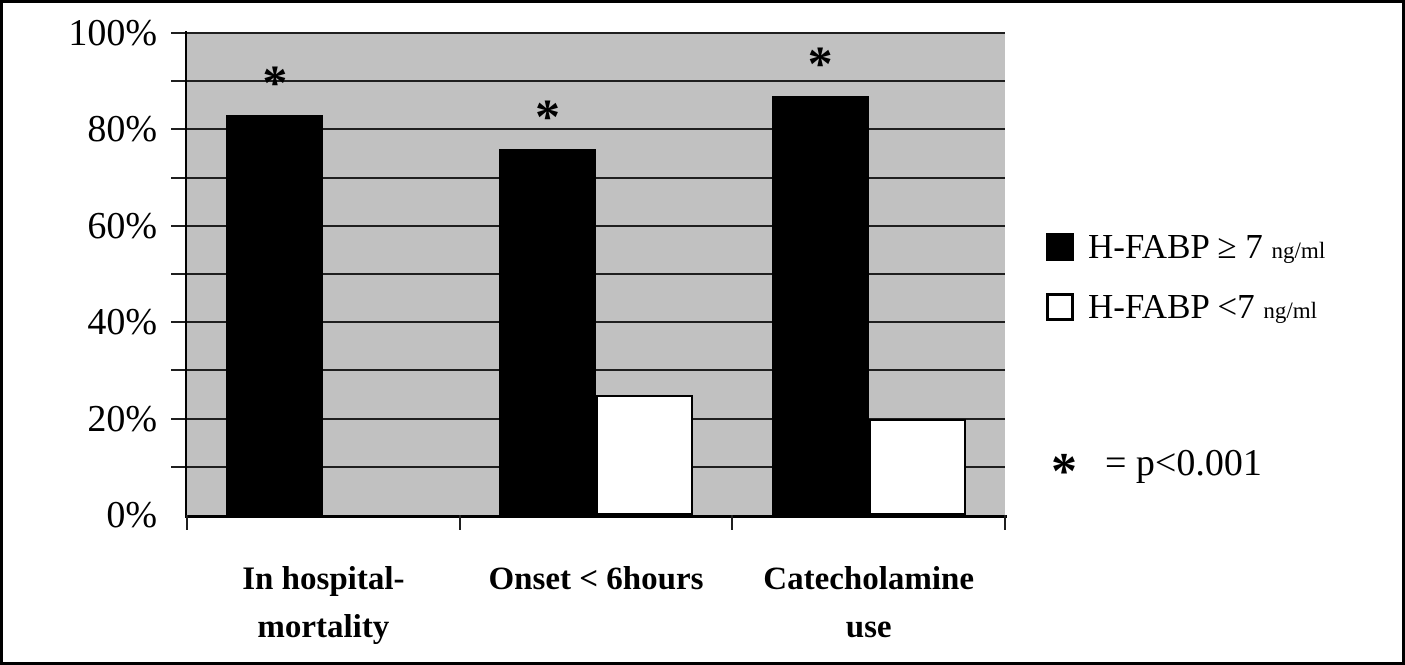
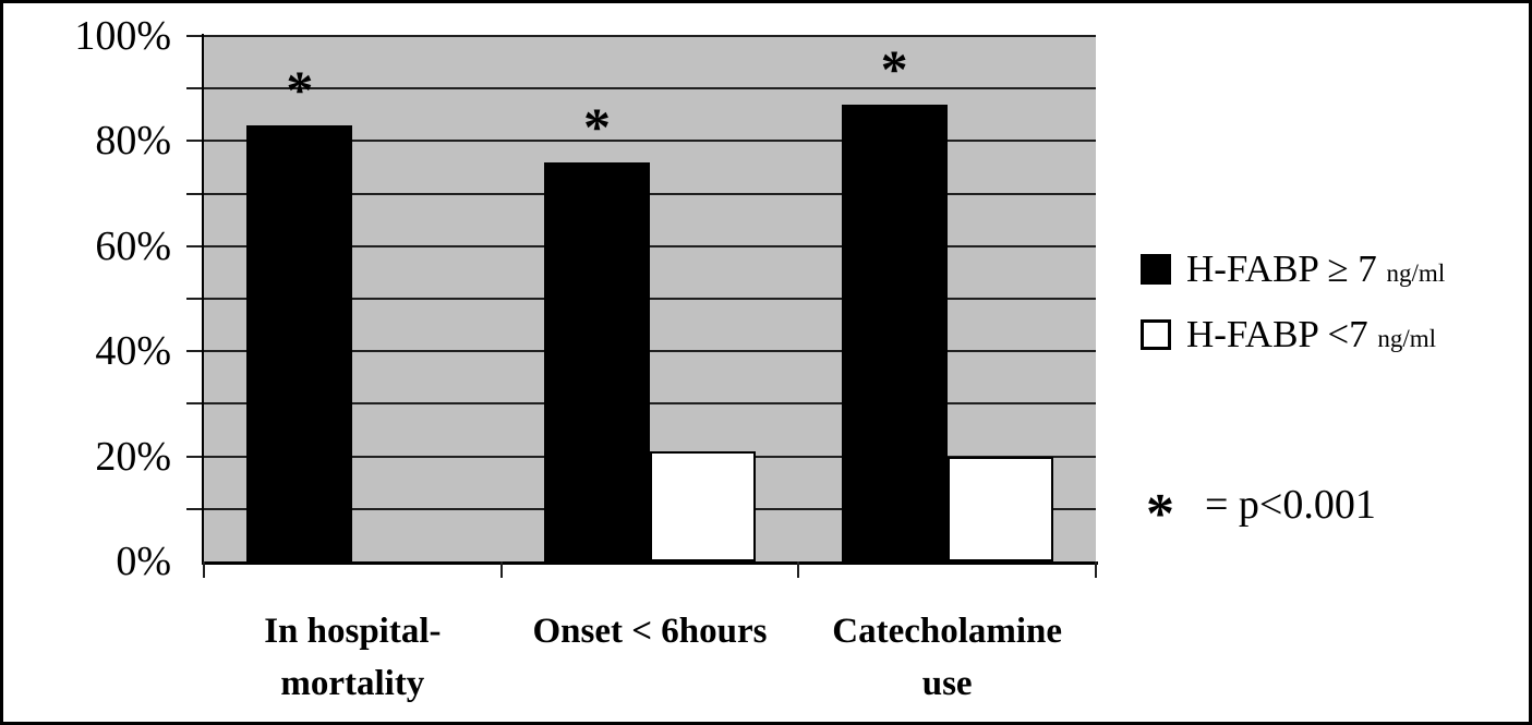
H-FABP <7 ng/ml/Onset < 6hours: 25% -> 21%
